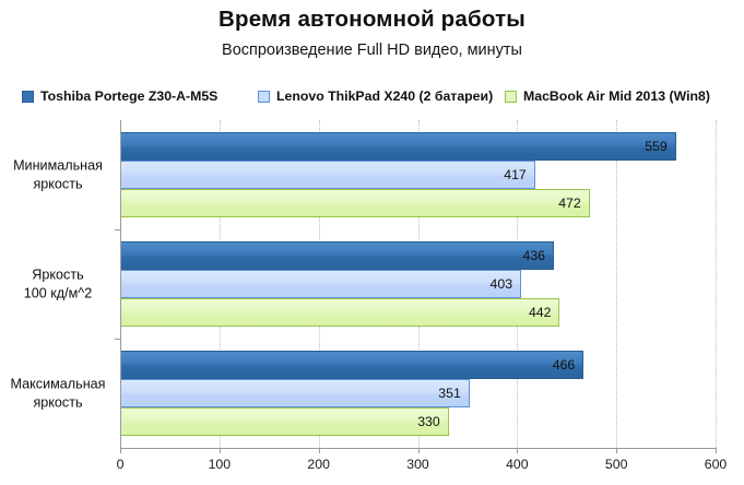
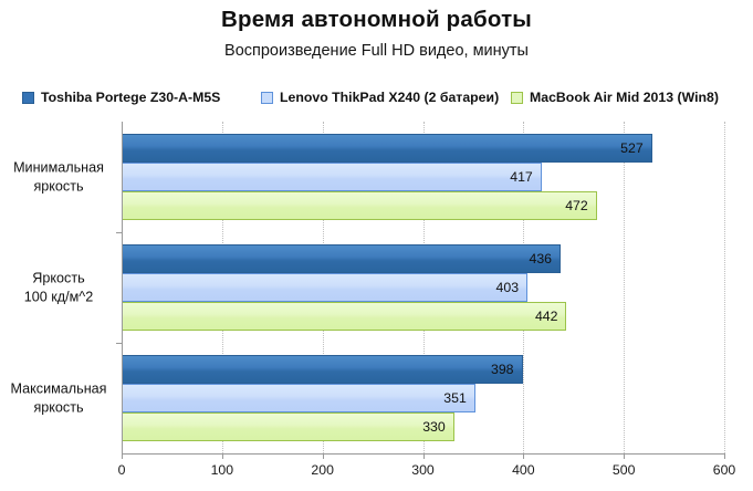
Toshiba Portege Z30-A-M5S/Минимальная яркость: 559 -> 527
Toshiba Portege Z30-A-M5S/Максимальная яркость: 466 -> 398
